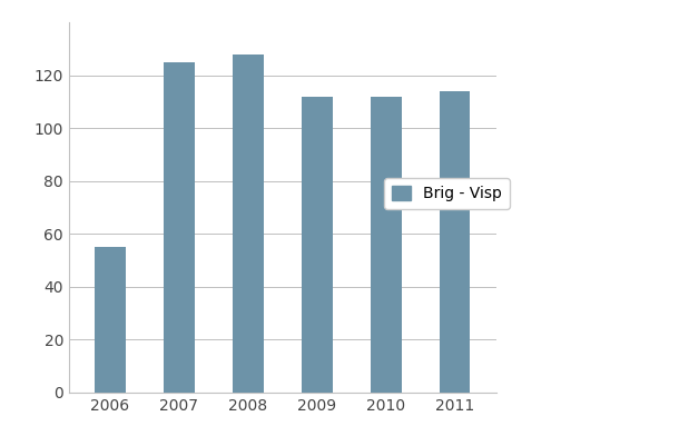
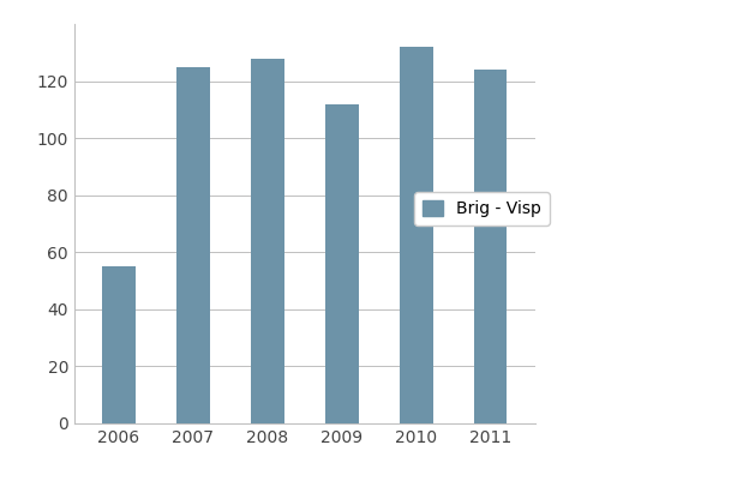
2010: 112 -> 132
2011: 114 -> 124
